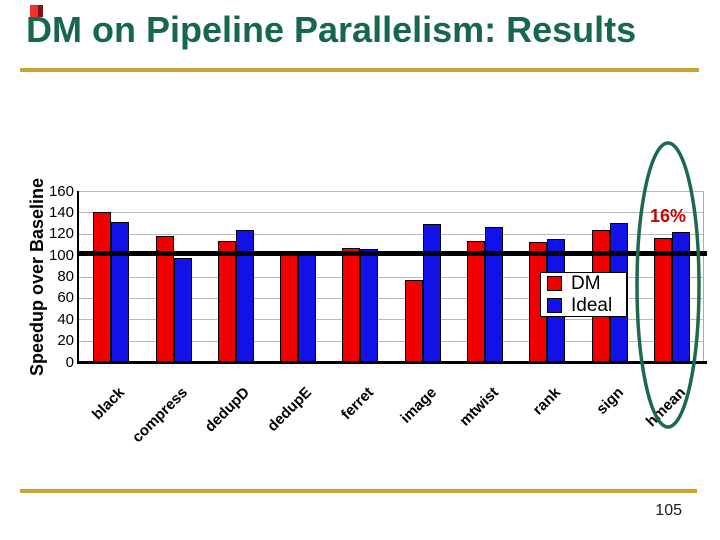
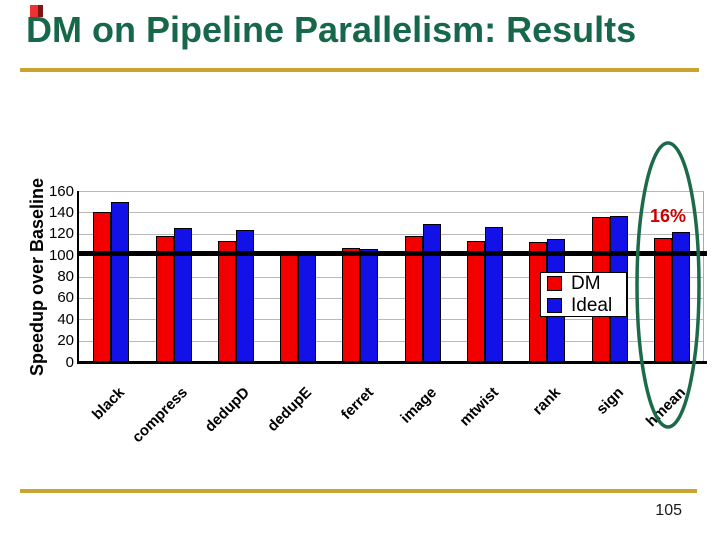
Ideal/black: 131 -> 150
Ideal/compress: 97 -> 125
DM/image: 77 -> 118
DM/sign: 124 -> 136
Ideal/sign: 130 -> 137
